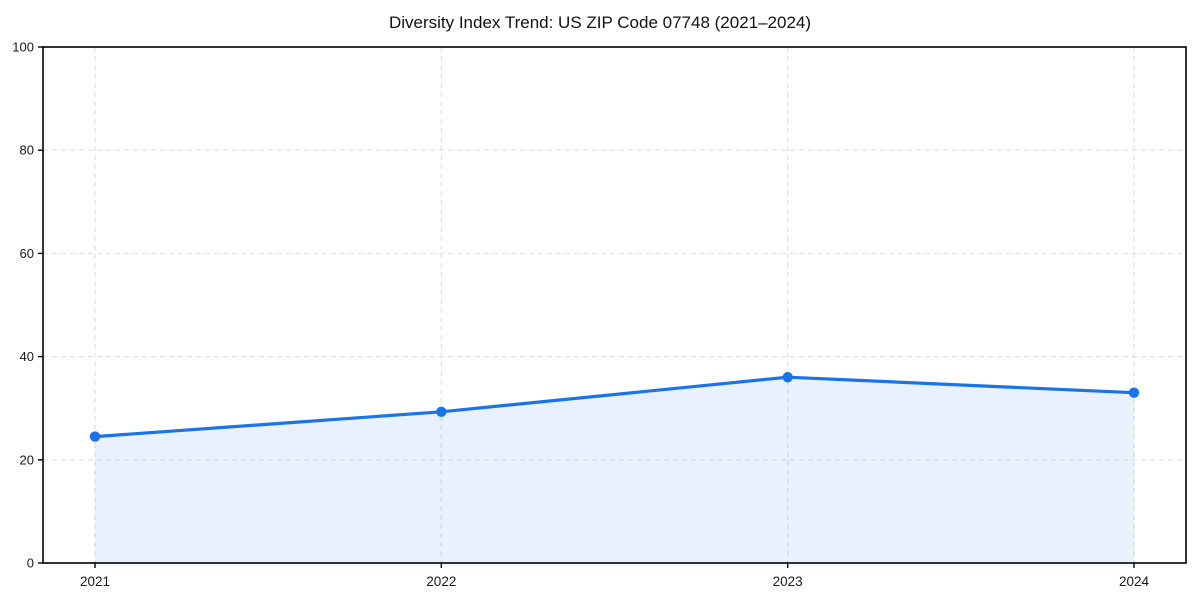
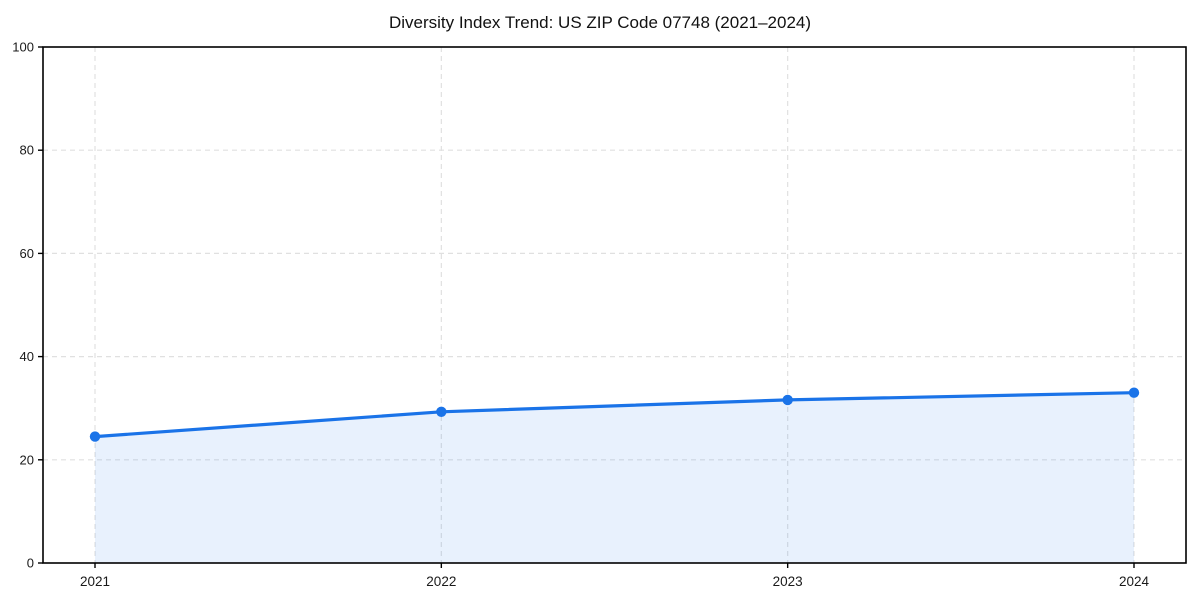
2023: 36 -> 32
